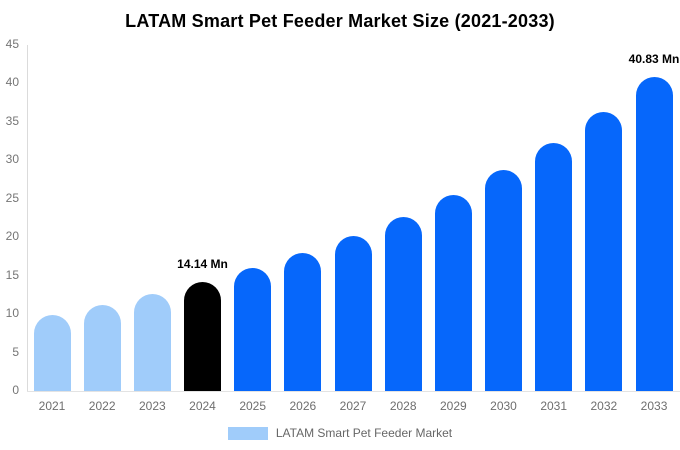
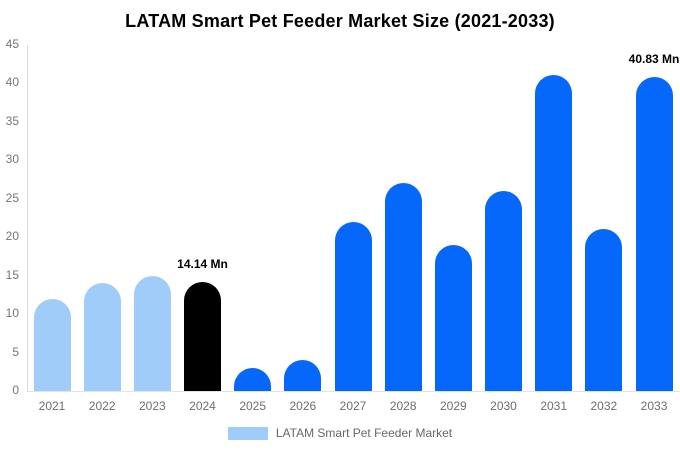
2021: 10 -> 12
2022: 11 -> 14
2023: 13 -> 15
2025: 16 -> 3
2026: 18 -> 4
2027: 20 -> 22
2028: 23 -> 27
2029: 25 -> 19
2030: 29 -> 26
2031: 32 -> 41
2032: 36 -> 21
